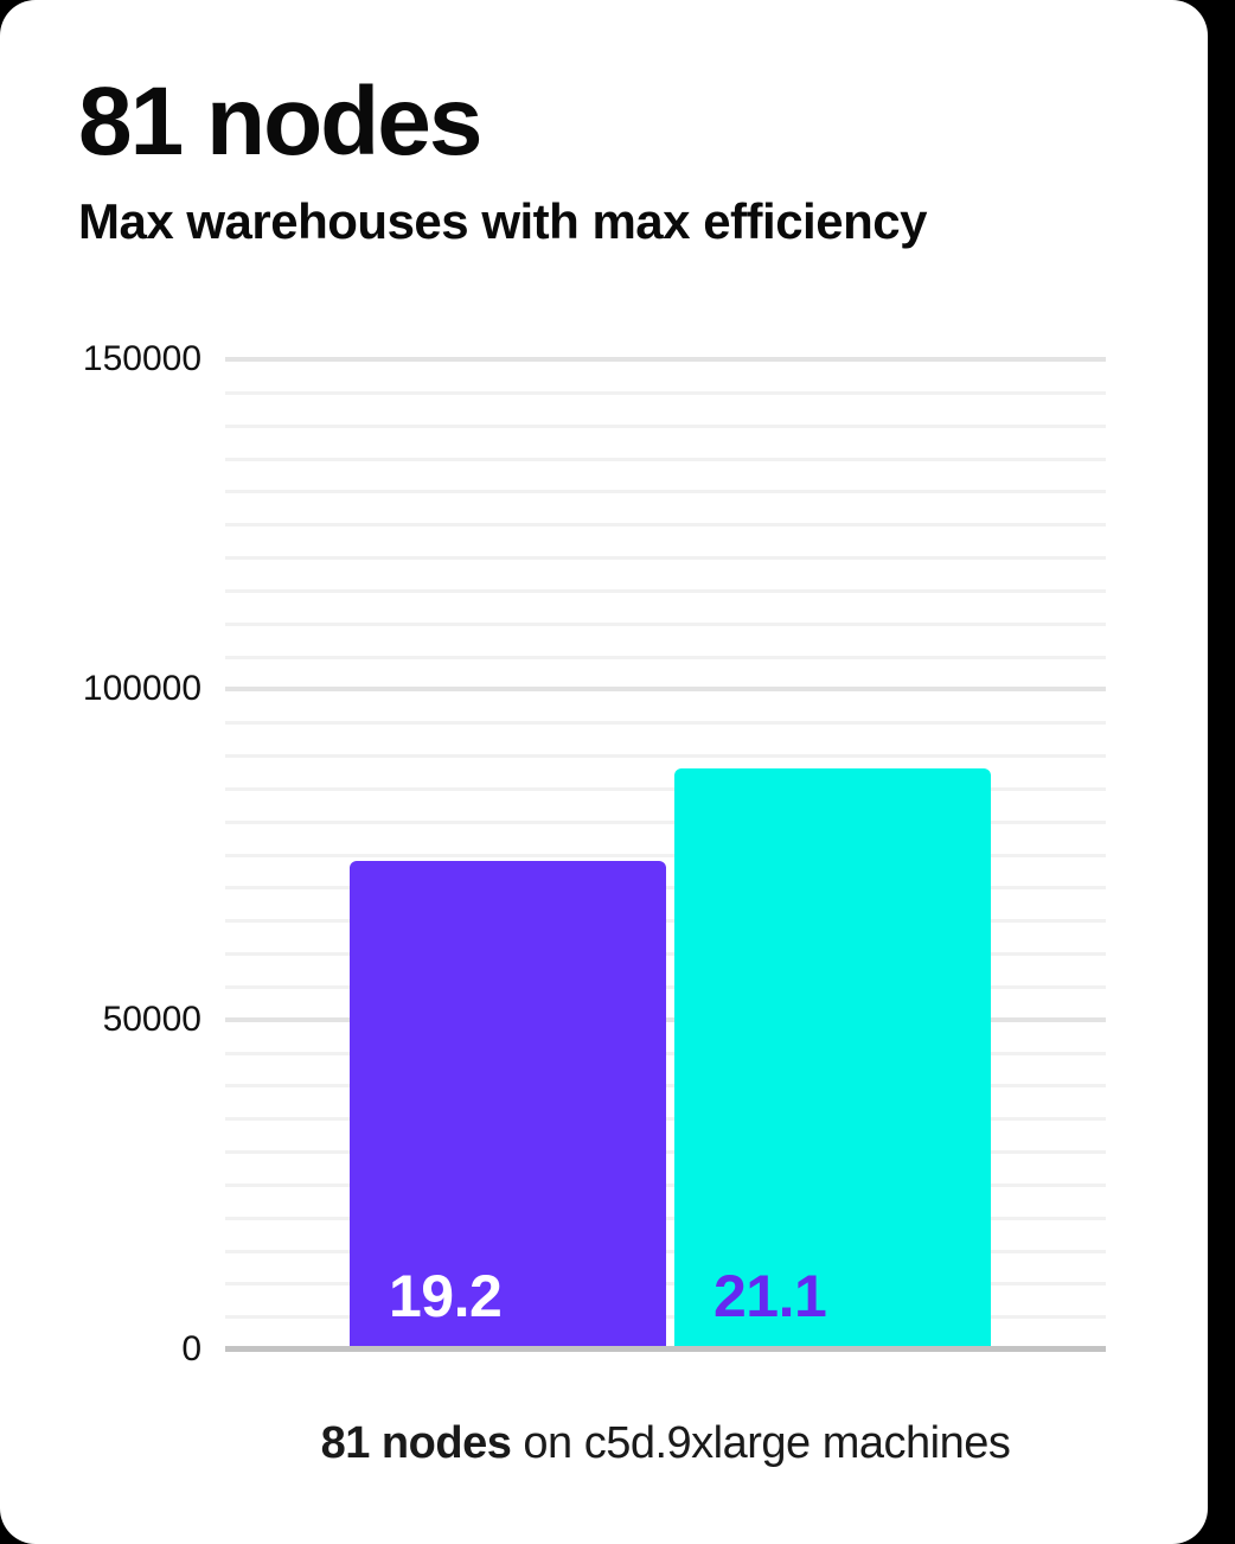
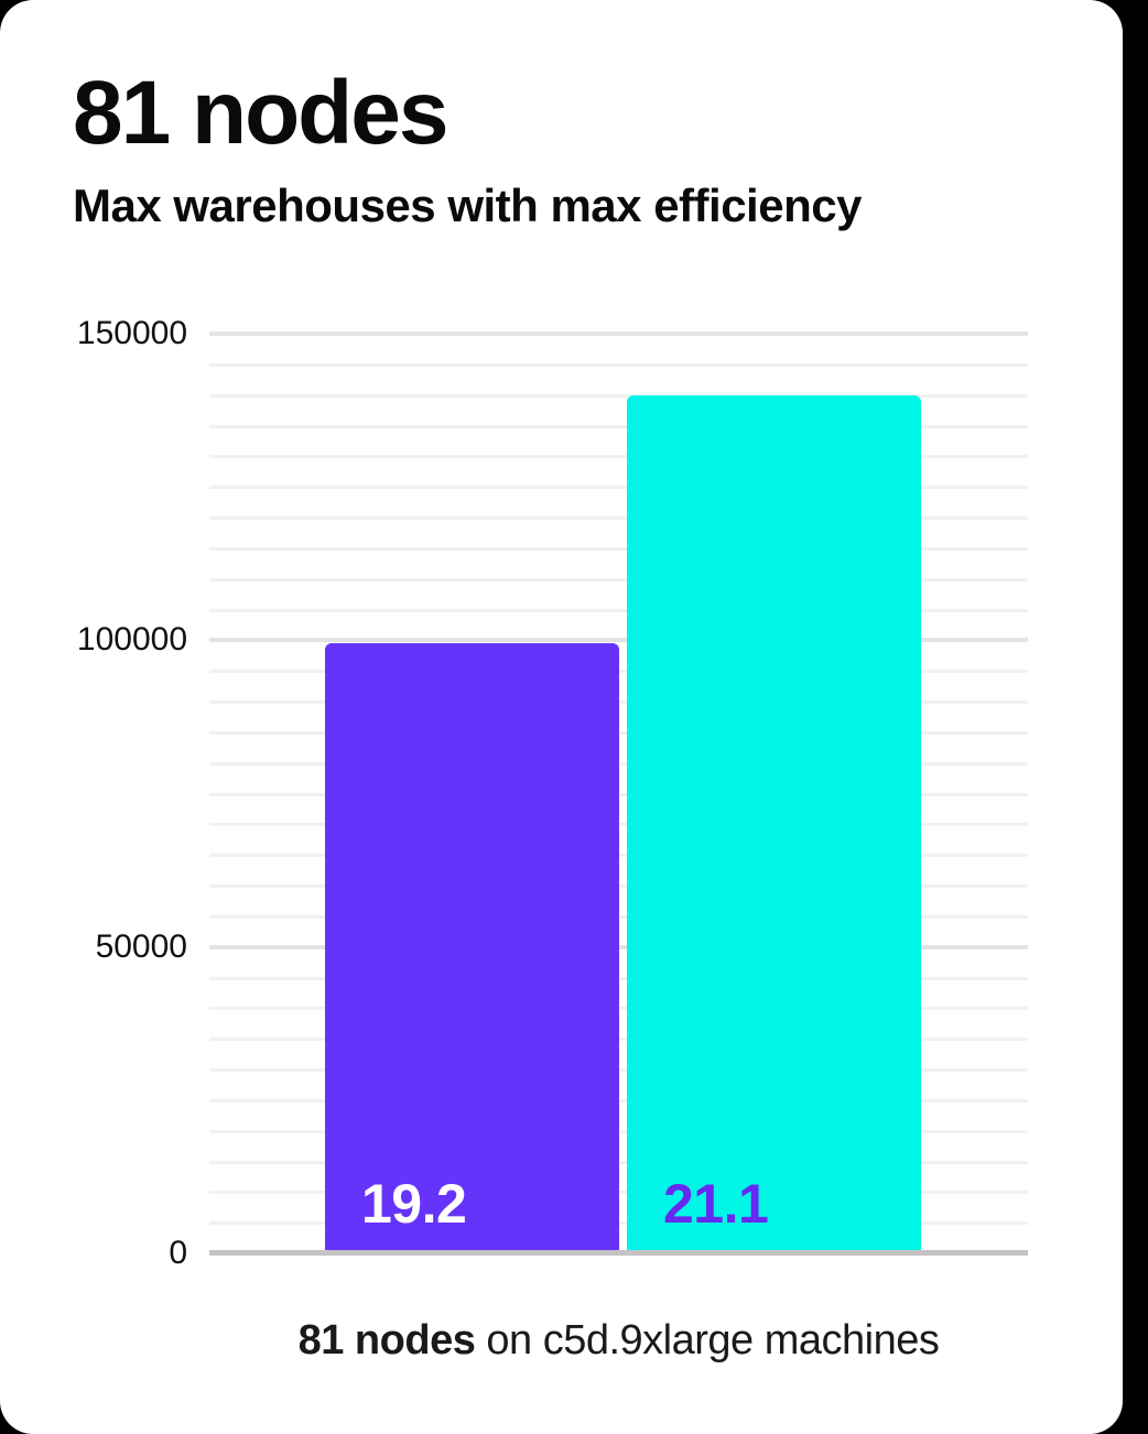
19.2: 74000 -> 100000
21.1: 88000 -> 140000
